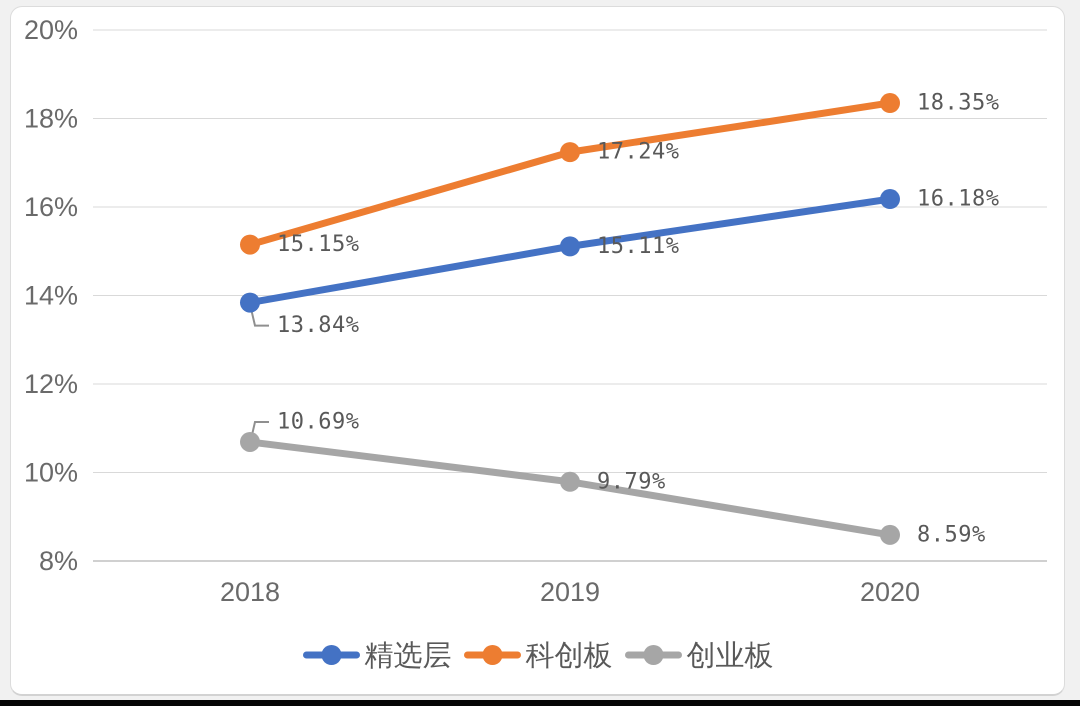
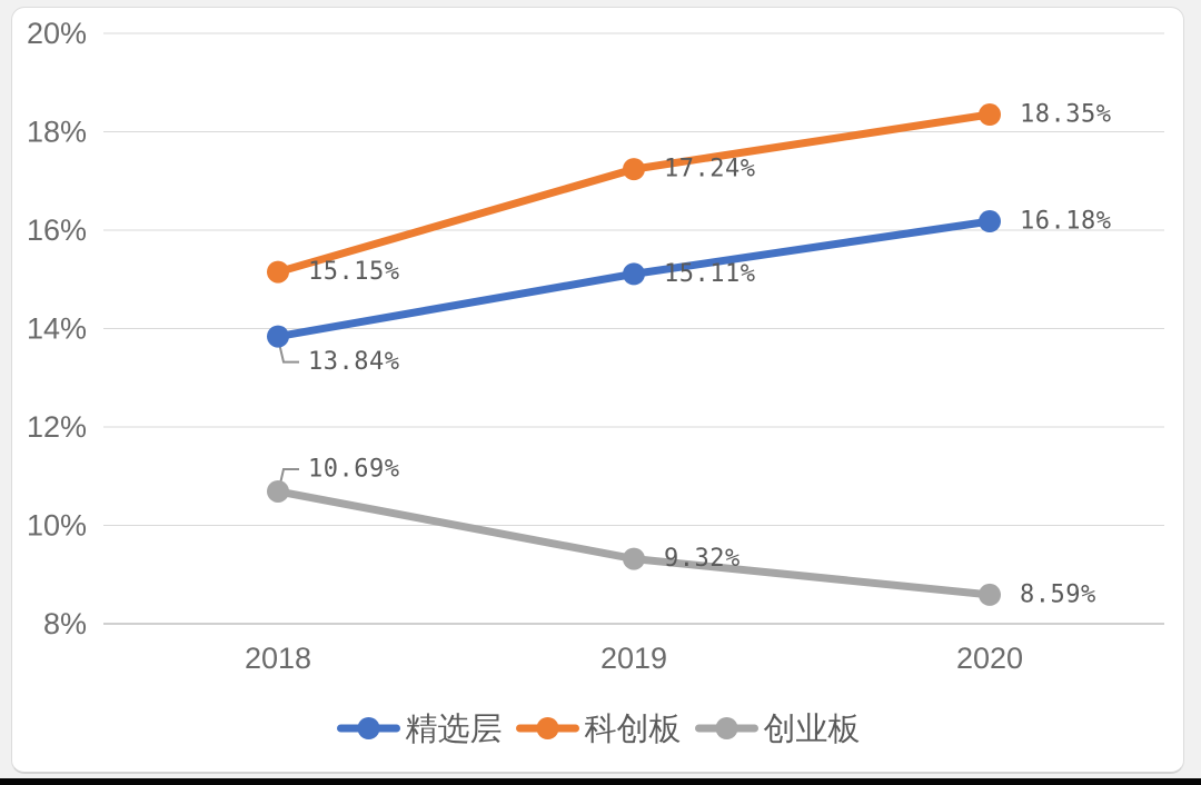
创业板/2019: 9.79% -> 9.32%
